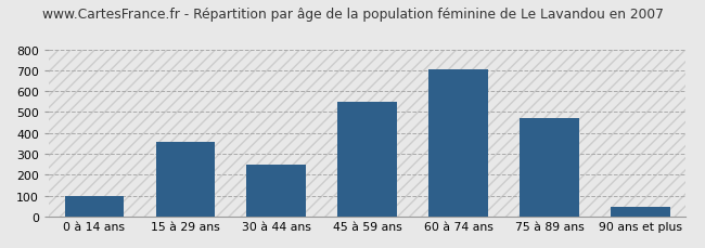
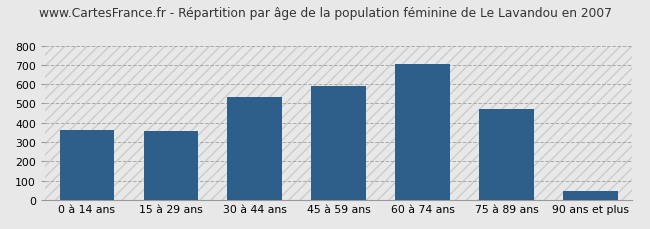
0 à 14 ans: 100 -> 360
30 à 44 ans: 250 -> 540
45 à 59 ans: 550 -> 590
